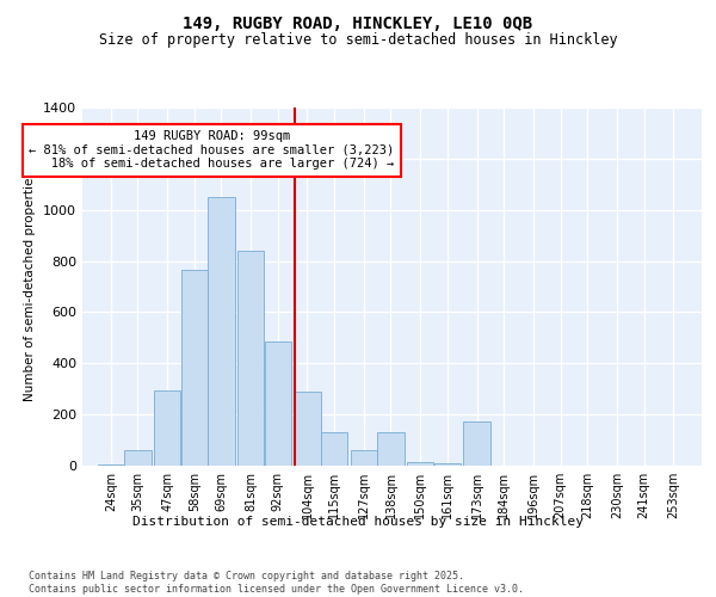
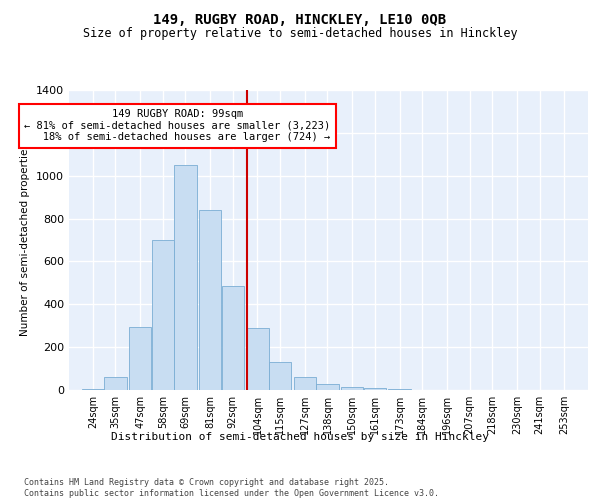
58sqm: 765 -> 700
138sqm: 130 -> 30
173sqm: 175 -> 5
